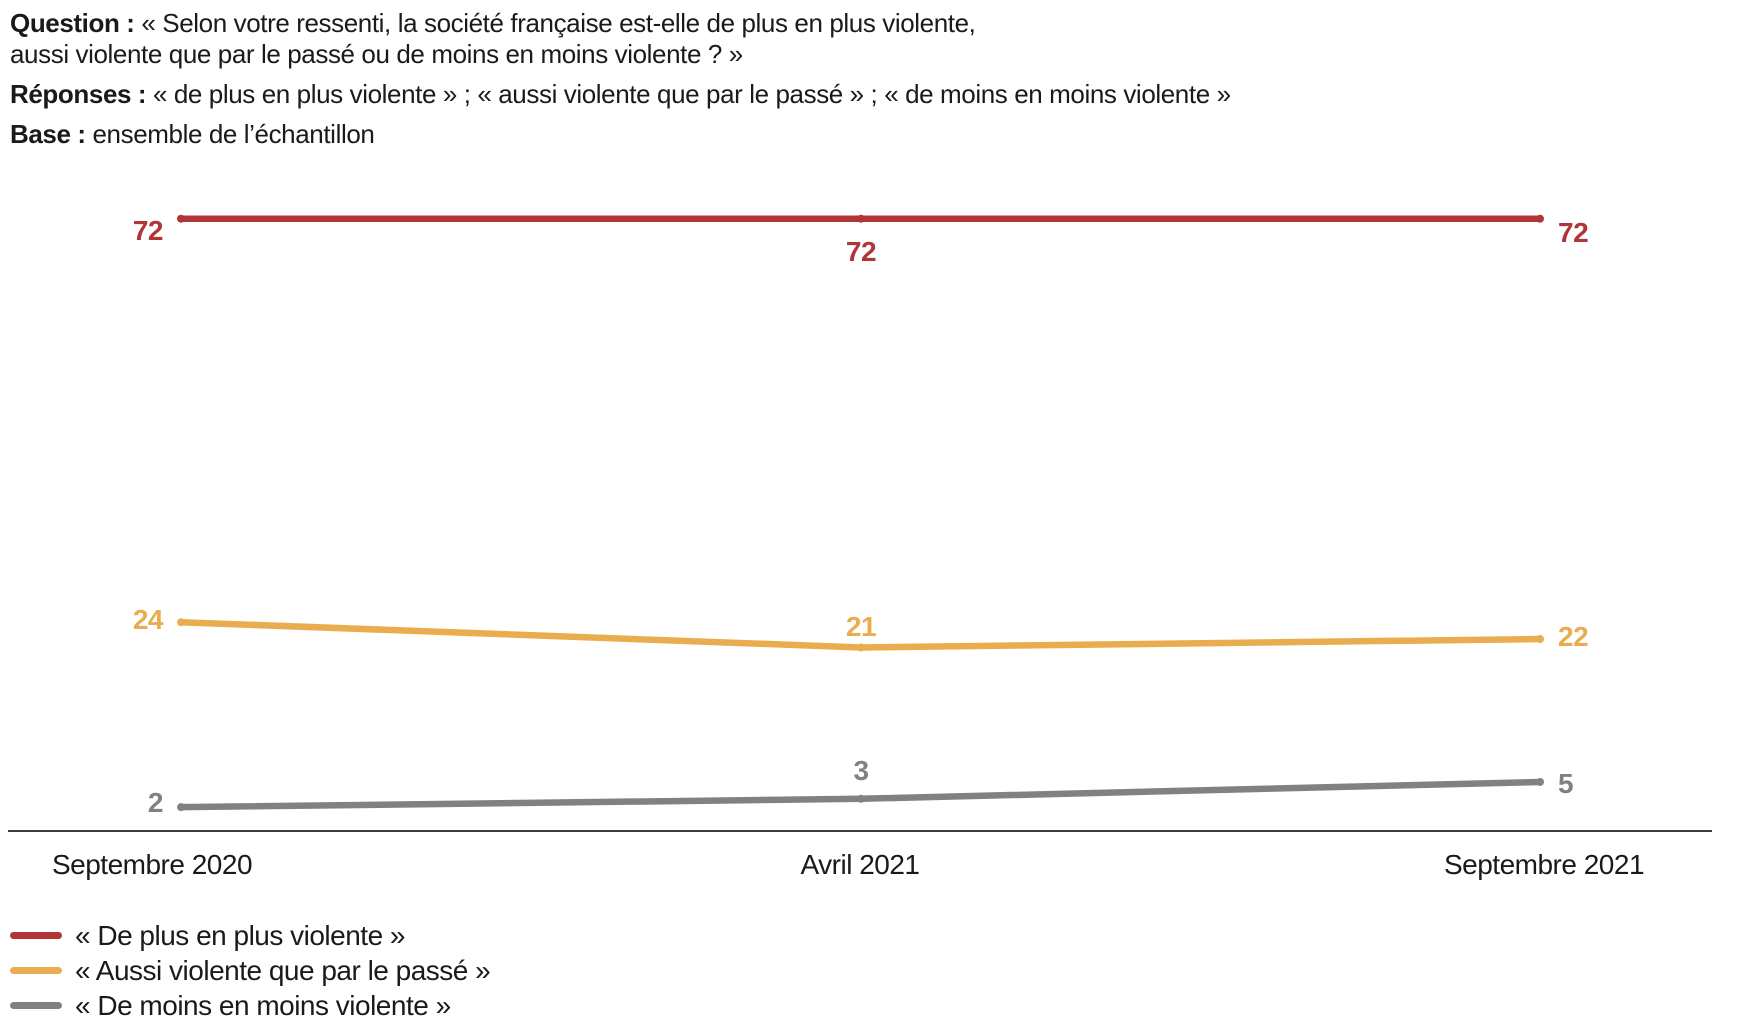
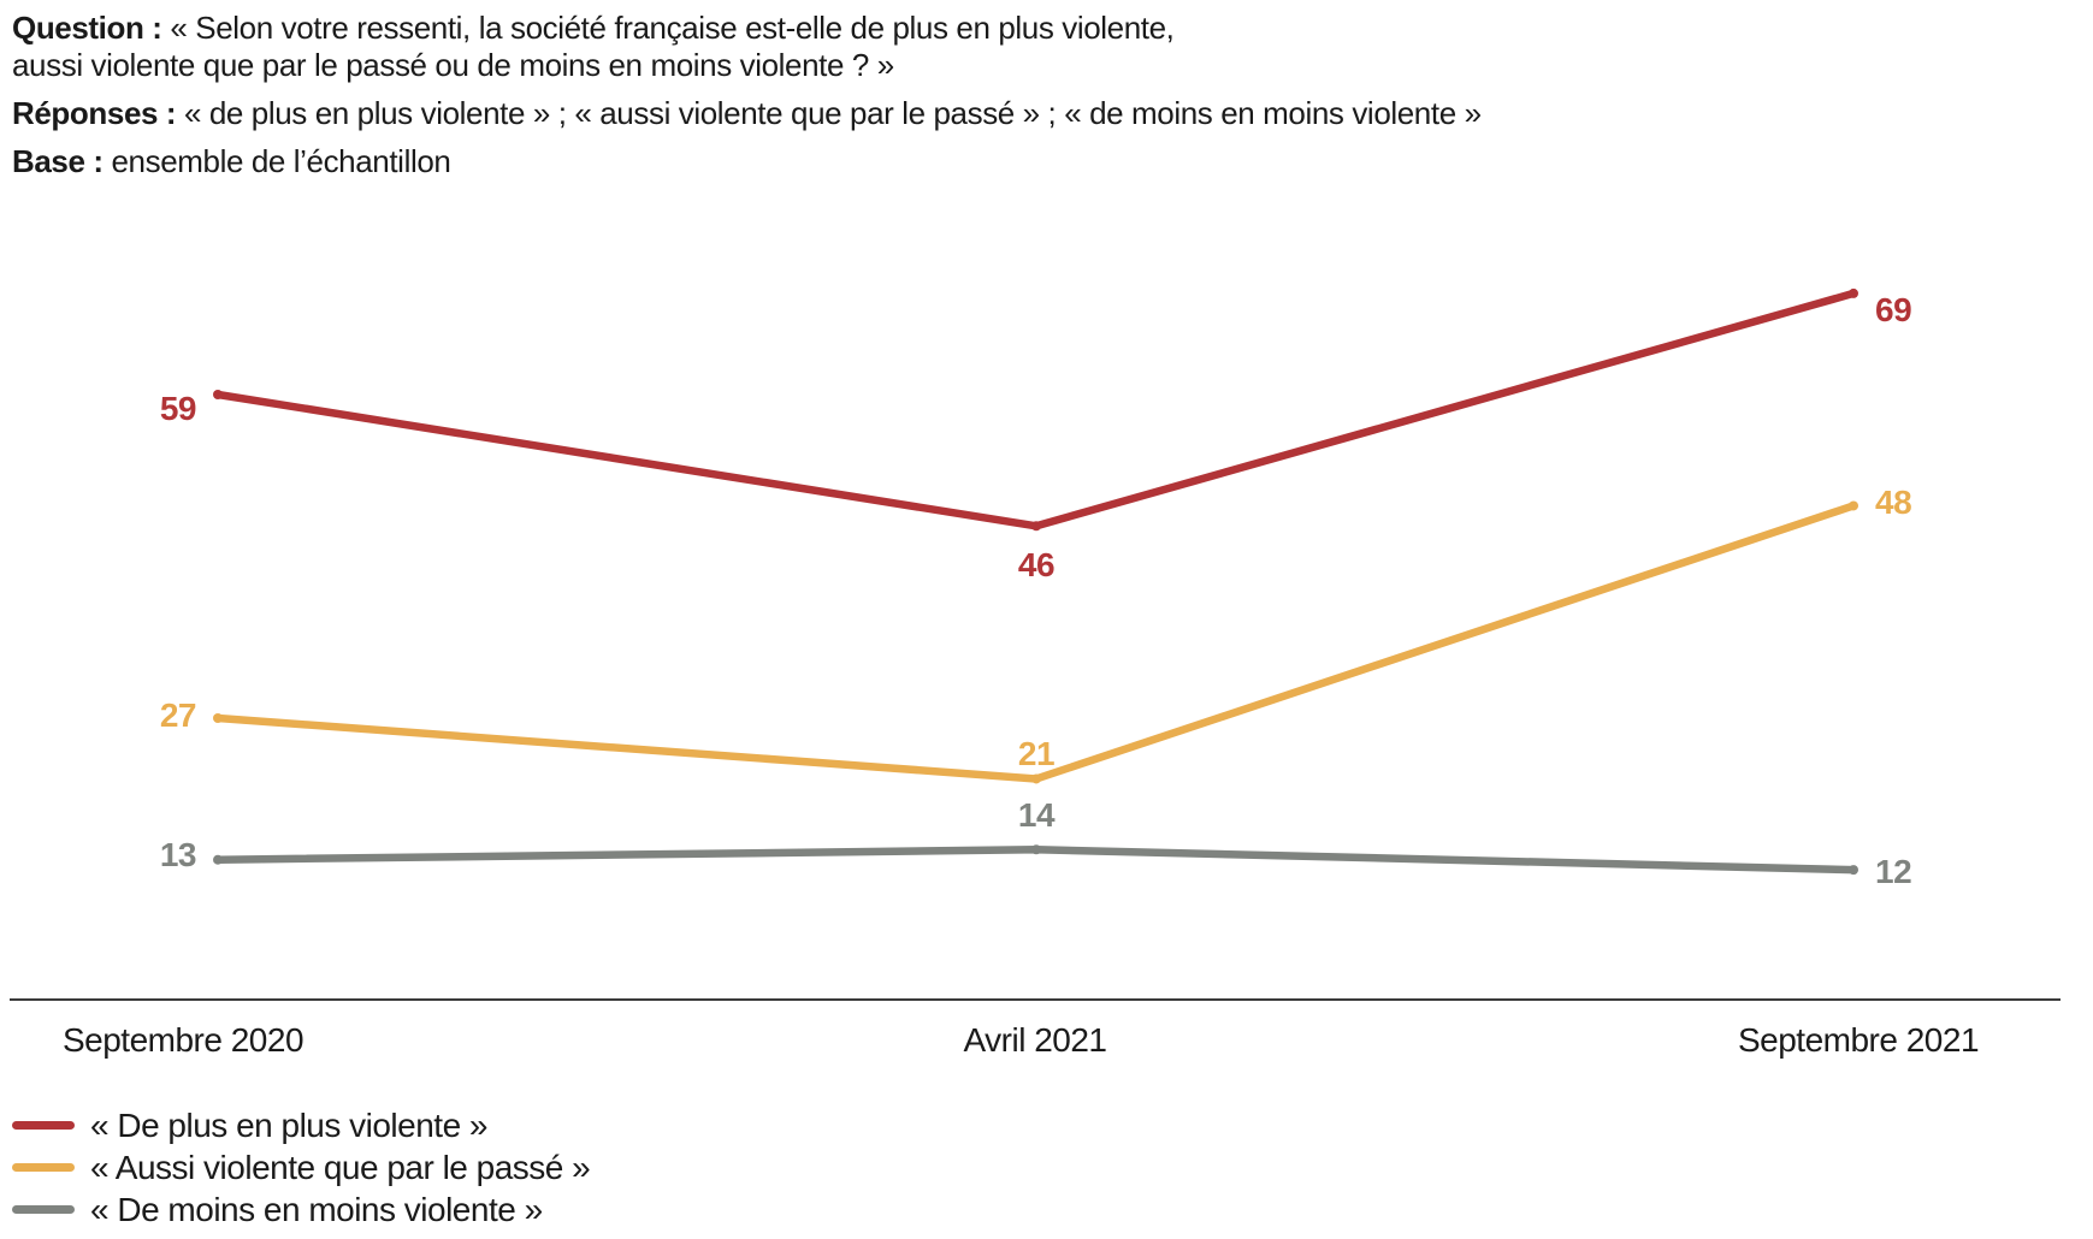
« De plus en plus violente »/Septembre 2020: 72 -> 59
« Aussi violente que par le passé »/Septembre 2020: 24 -> 27
« De moins en moins violente »/Septembre 2020: 2 -> 13
« De plus en plus violente »/Avril 2021: 72 -> 46
« De moins en moins violente »/Avril 2021: 3 -> 14
« De plus en plus violente »/Septembre 2021: 72 -> 69
« Aussi violente que par le passé »/Septembre 2021: 22 -> 48
« De moins en moins violente »/Septembre 2021: 5 -> 12
